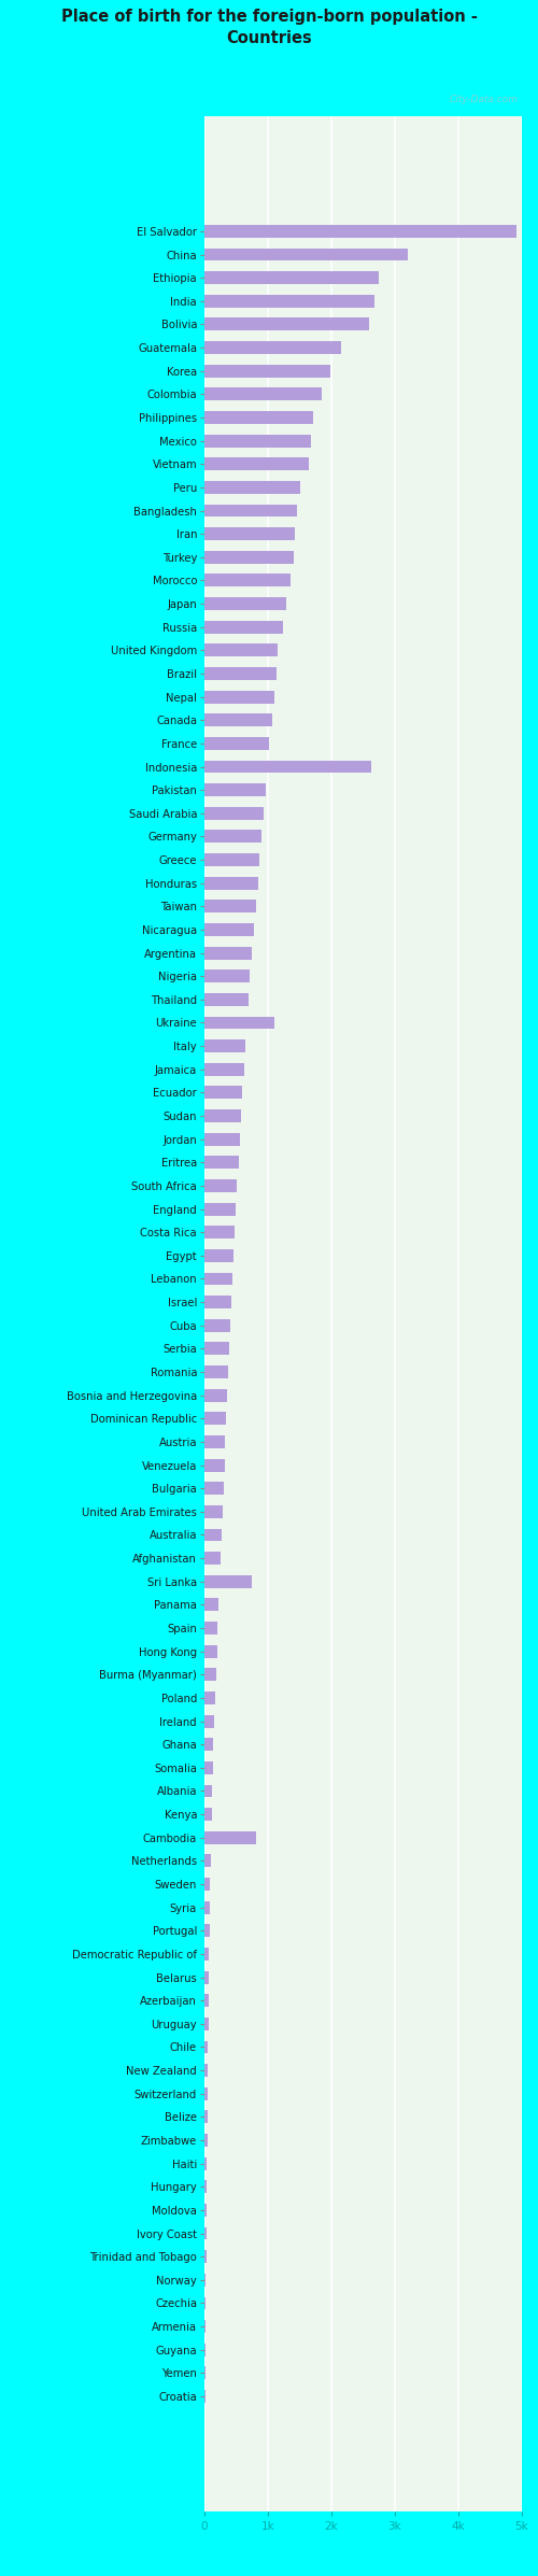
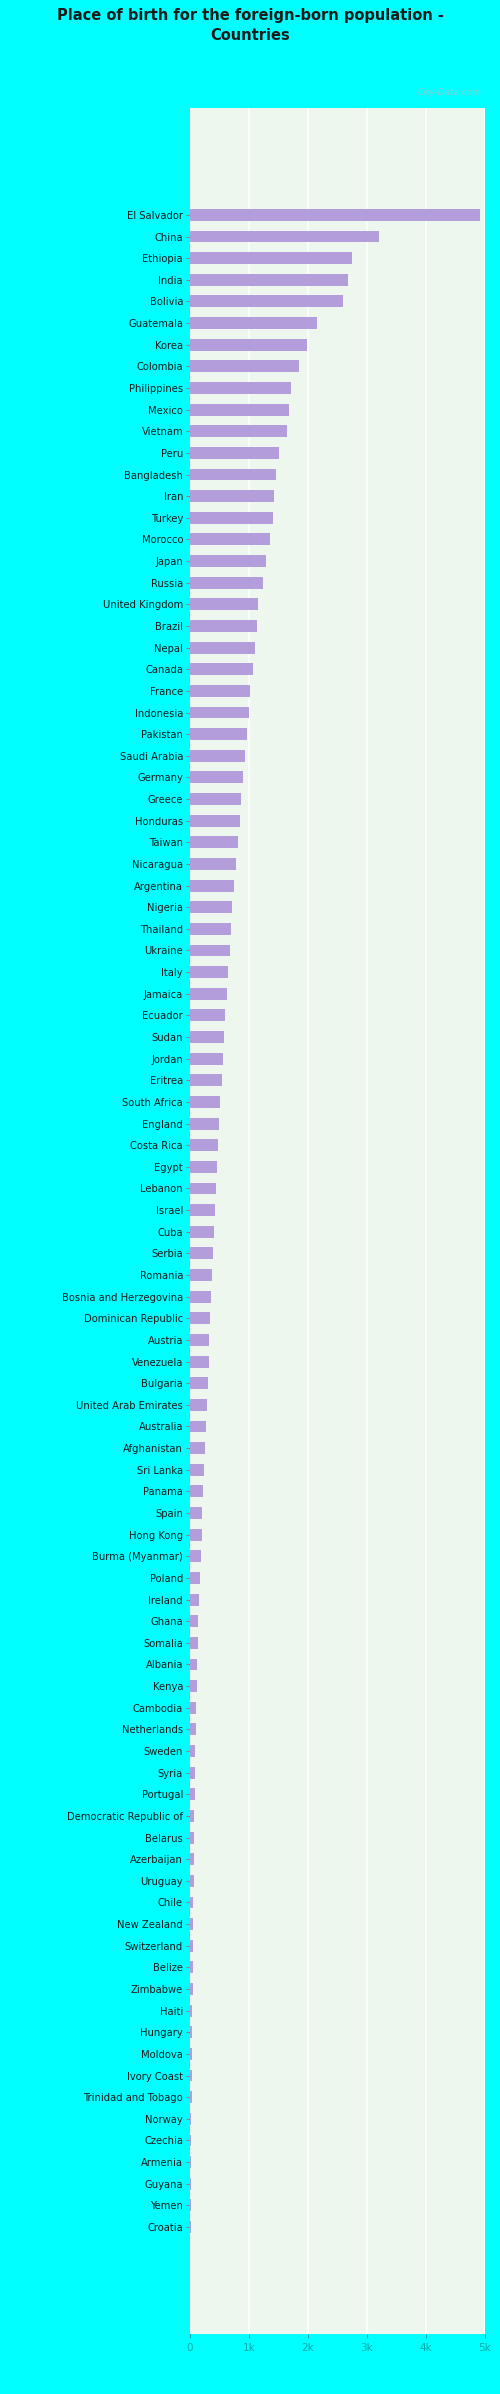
Indonesia: 2.62k -> 1.00k
Ukraine: 1.10k -> 0.67k
Sri Lanka: 0.74k -> 0.24k
Cambodia: 0.82k -> 0.11k
